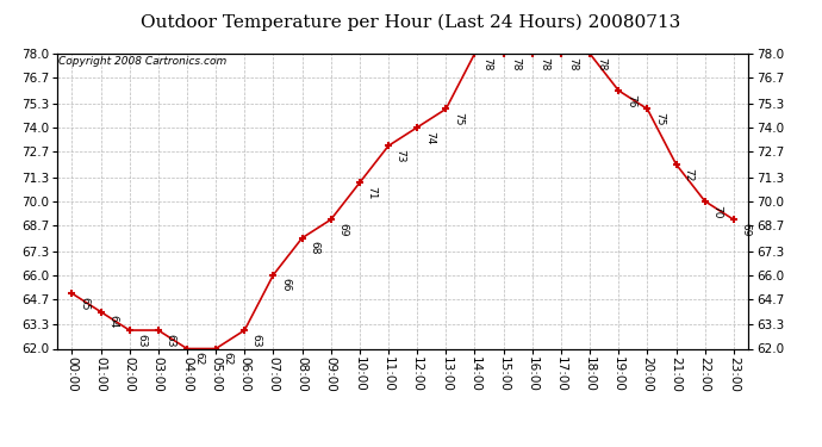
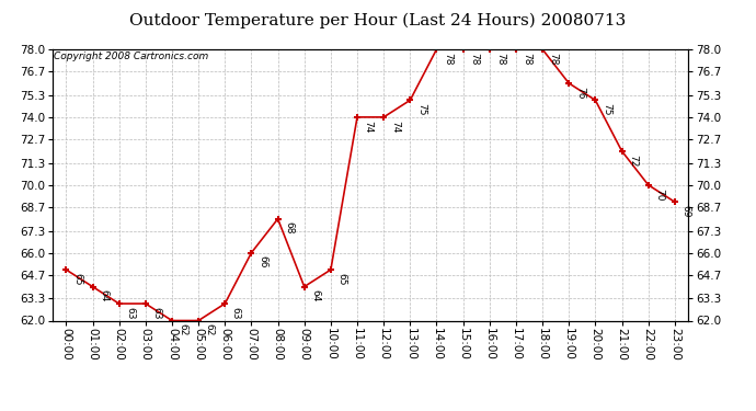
09:00: 69 -> 64
10:00: 71 -> 65
11:00: 73 -> 74
